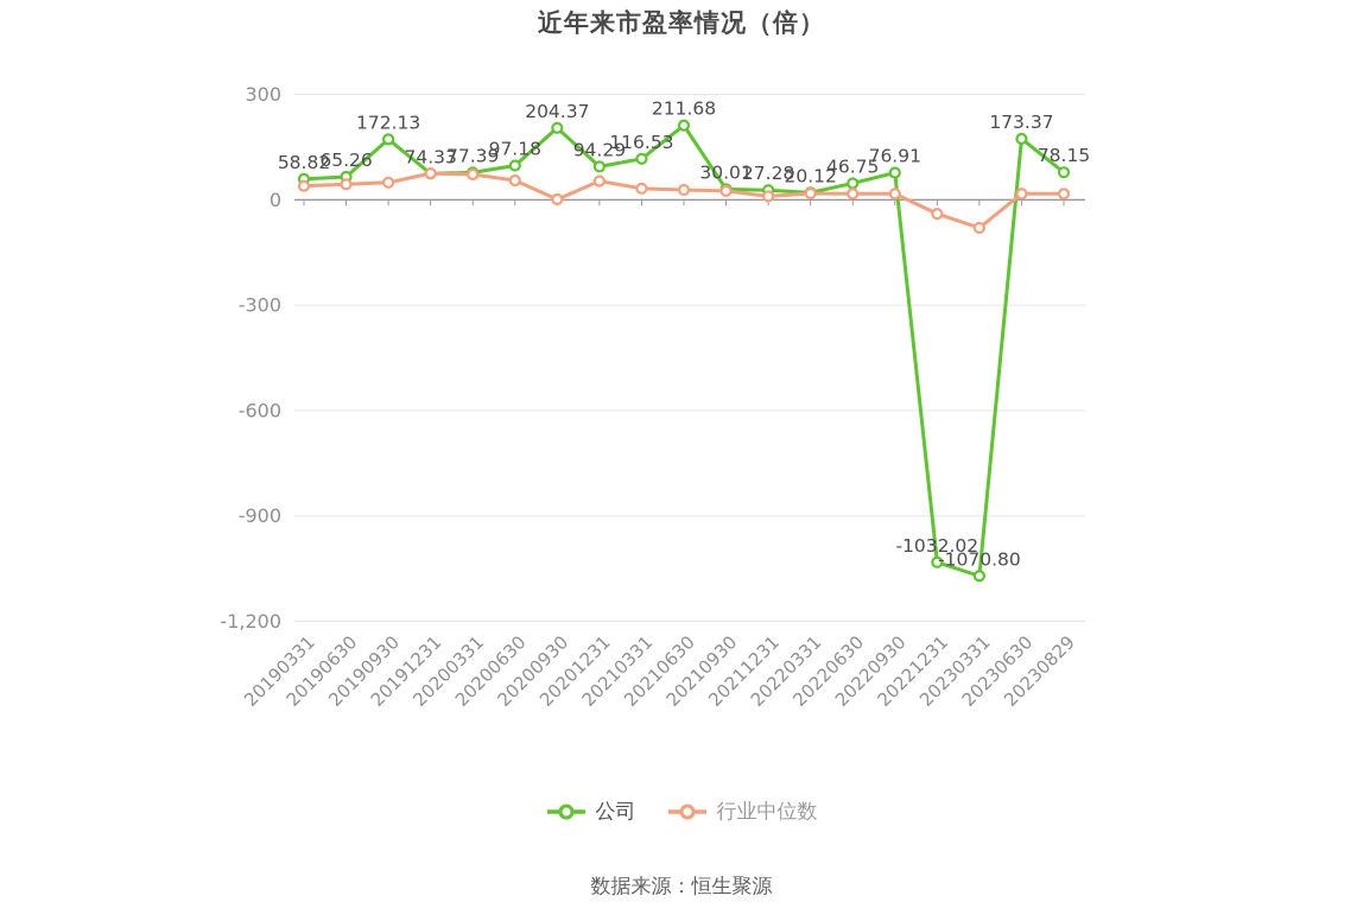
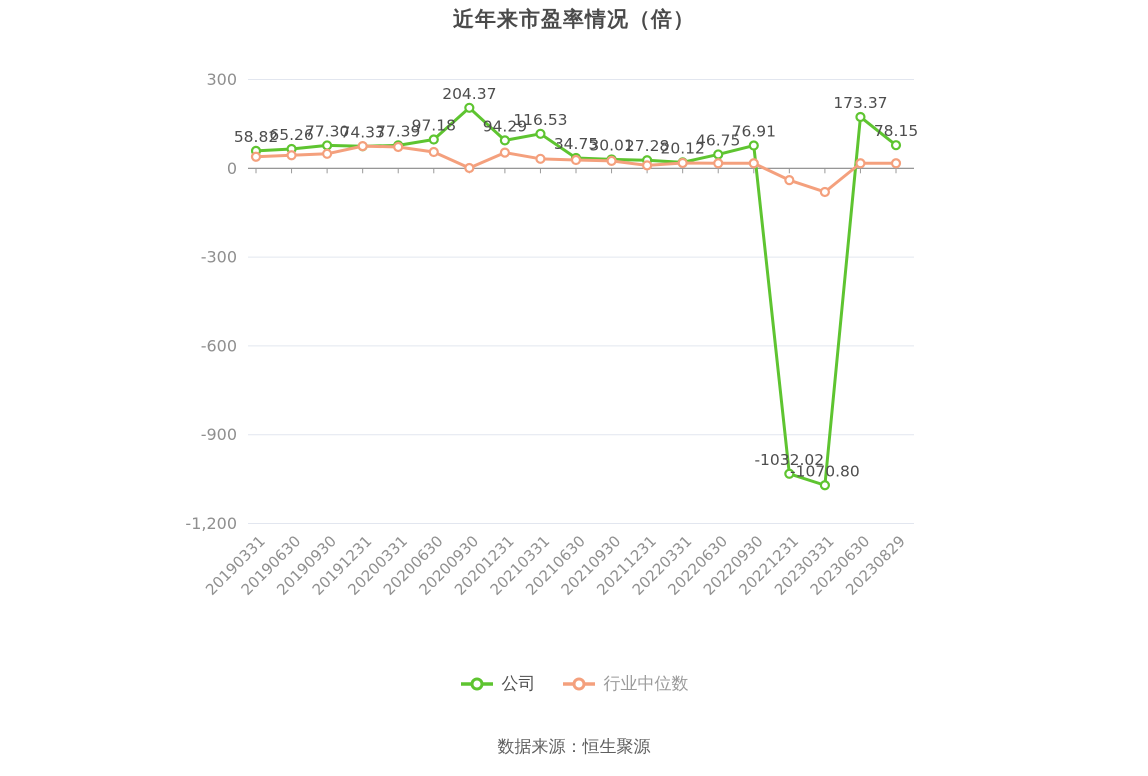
公司/20190930: 172.13 -> 77.30
公司/20210630: 211.68 -> 34.75
